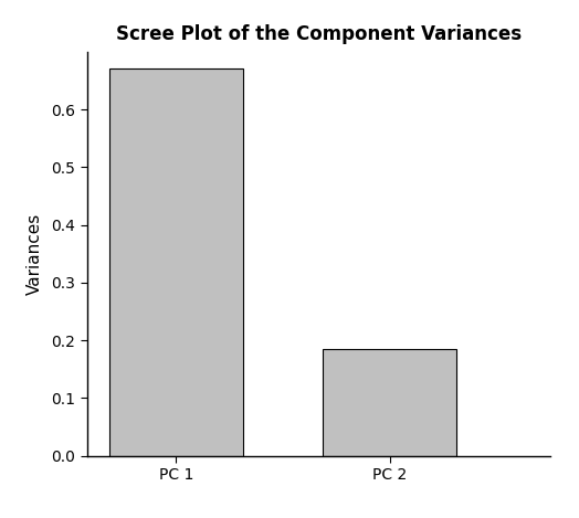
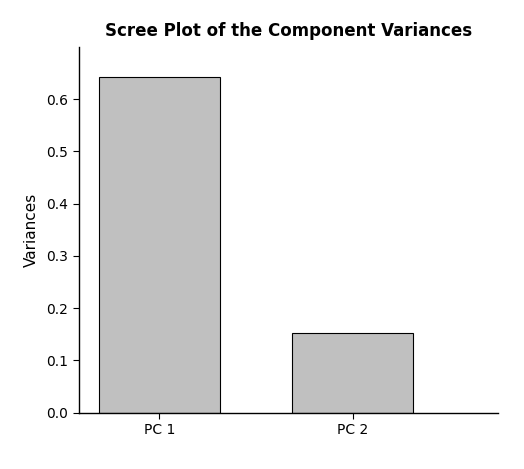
PC 1: 0.672 -> 0.642
PC 2: 0.185 -> 0.152
